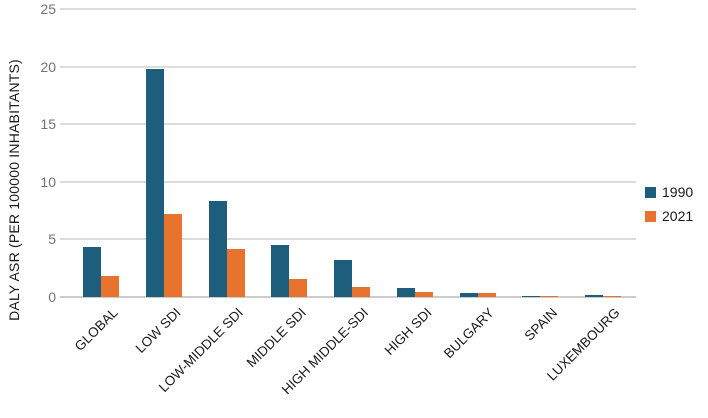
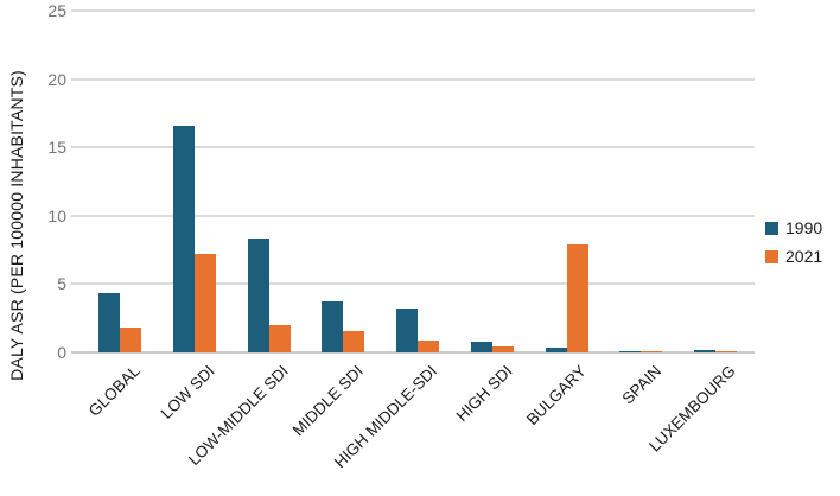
1990/LOW SDI: 19.8 -> 16.6
2021/LOW-MIDDLE SDI: 4.2 -> 2.0
1990/MIDDLE SDI: 4.5 -> 3.7
2021/BULGARY: 0.3 -> 7.9
